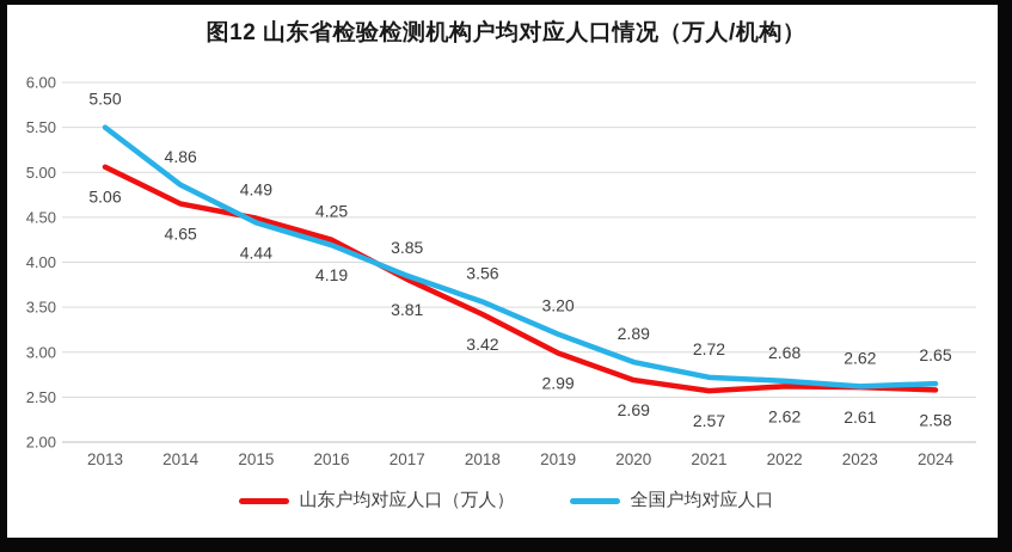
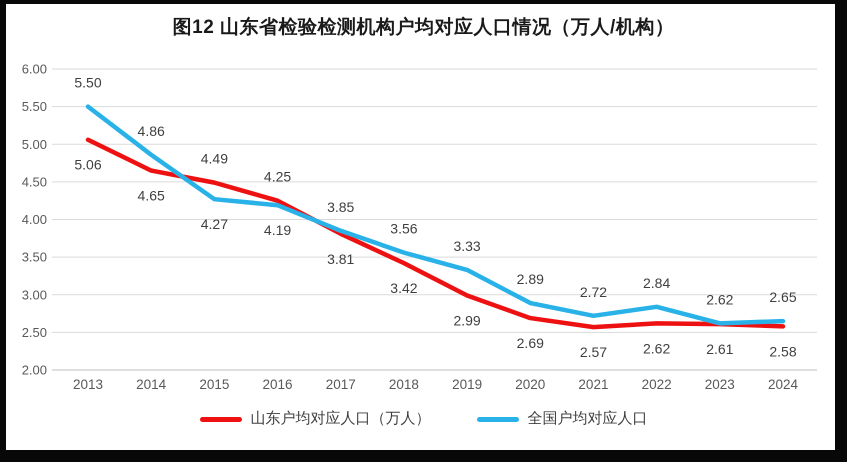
全国户均对应人口/2015: 4.44 -> 4.27
全国户均对应人口/2019: 3.20 -> 3.33
全国户均对应人口/2022: 2.68 -> 2.84
